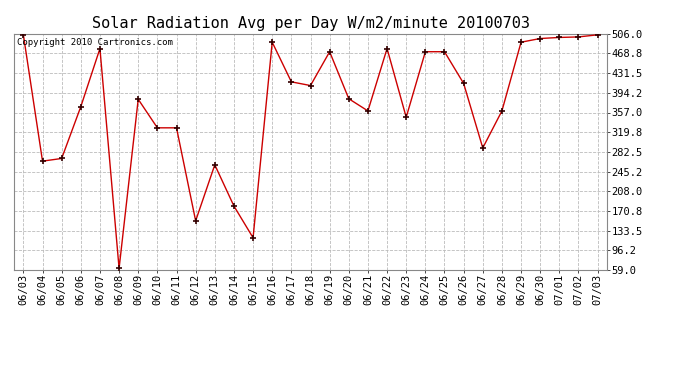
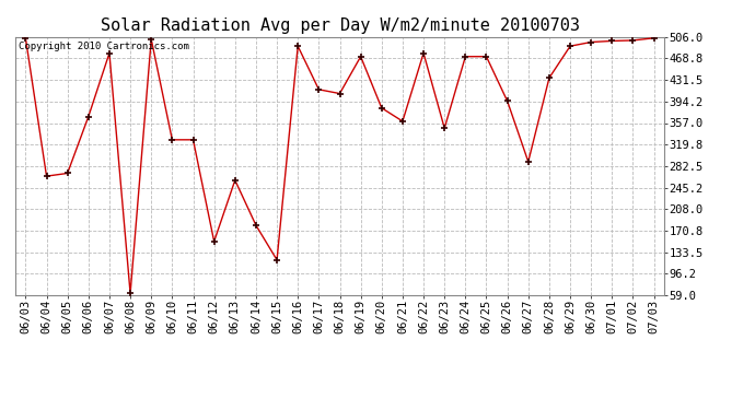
06/09: 382 -> 502
06/26: 412 -> 395
06/28: 360 -> 435
